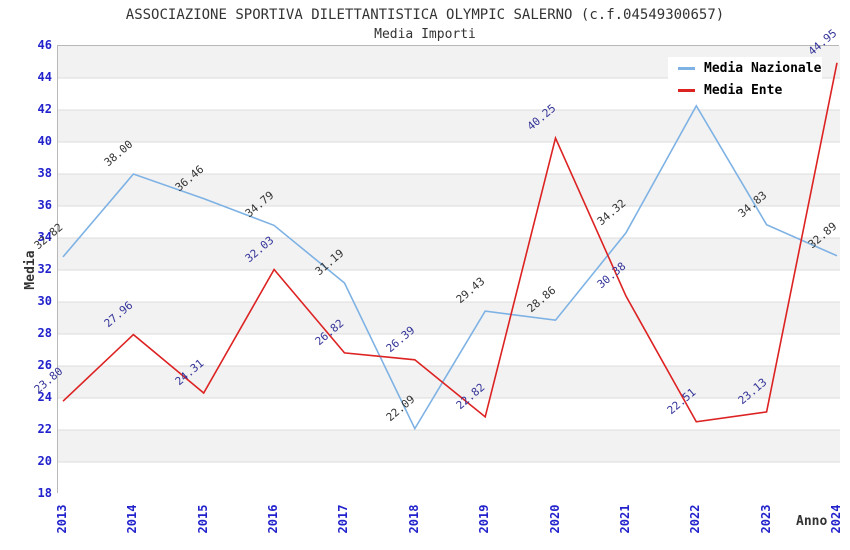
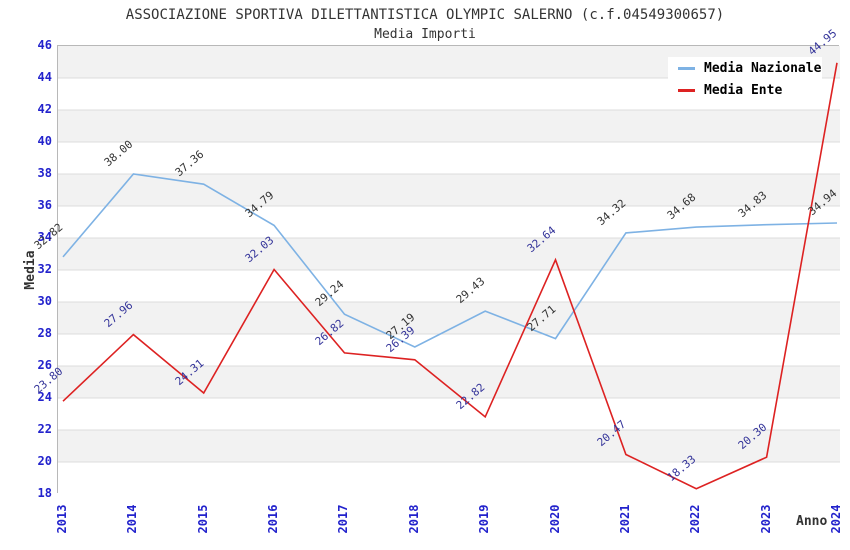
Media Nazionale/2015: 36.46 -> 37.36
Media Nazionale/2017: 31.19 -> 29.24
Media Nazionale/2018: 22.09 -> 27.19
Media Nazionale/2020: 28.86 -> 27.71
Media Ente/2020: 40.25 -> 32.64
Media Ente/2021: 30.38 -> 20.47
Media Nazionale/2022: 42.26 -> 34.68
Media Ente/2022: 22.51 -> 18.33
Media Ente/2023: 23.13 -> 20.30
Media Nazionale/2024: 32.89 -> 34.94
